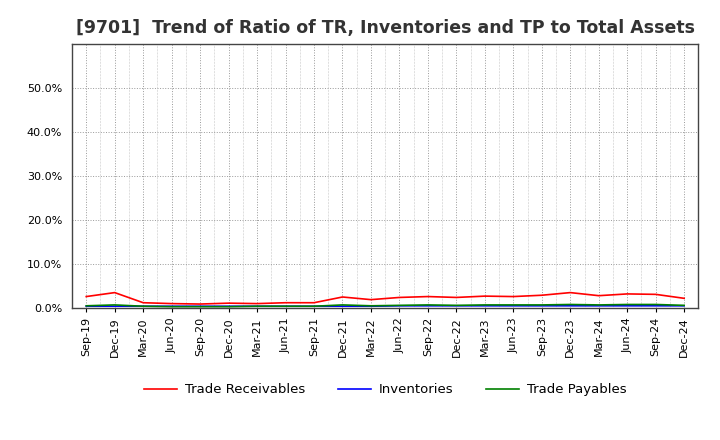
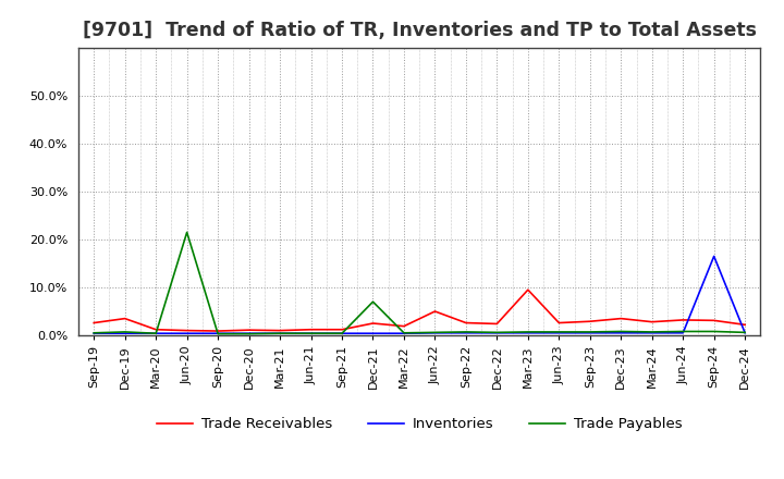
Trade Payables/Jun-20: 0.3% -> 21.5%
Trade Payables/Dec-21: 0.7% -> 7.0%
Trade Receivables/Jun-22: 2.4% -> 5.0%
Trade Receivables/Mar-23: 2.7% -> 9.5%
Inventories/Sep-24: 0.5% -> 16.5%
